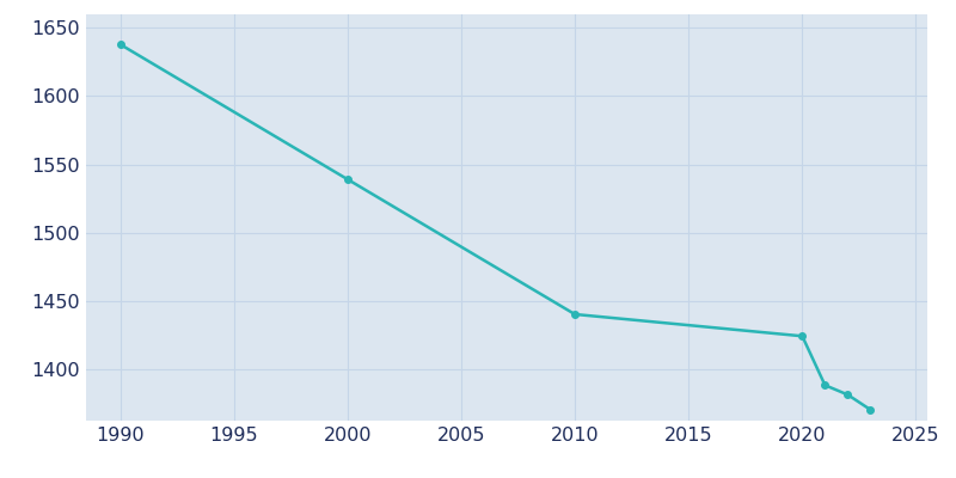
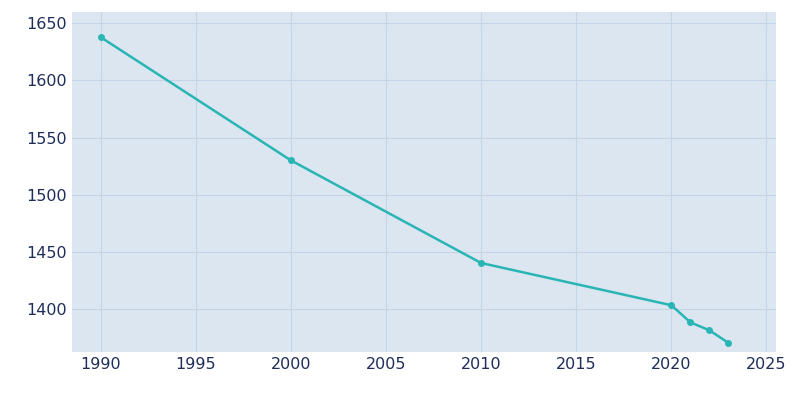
2000: 1539 -> 1530
2020: 1424 -> 1403
